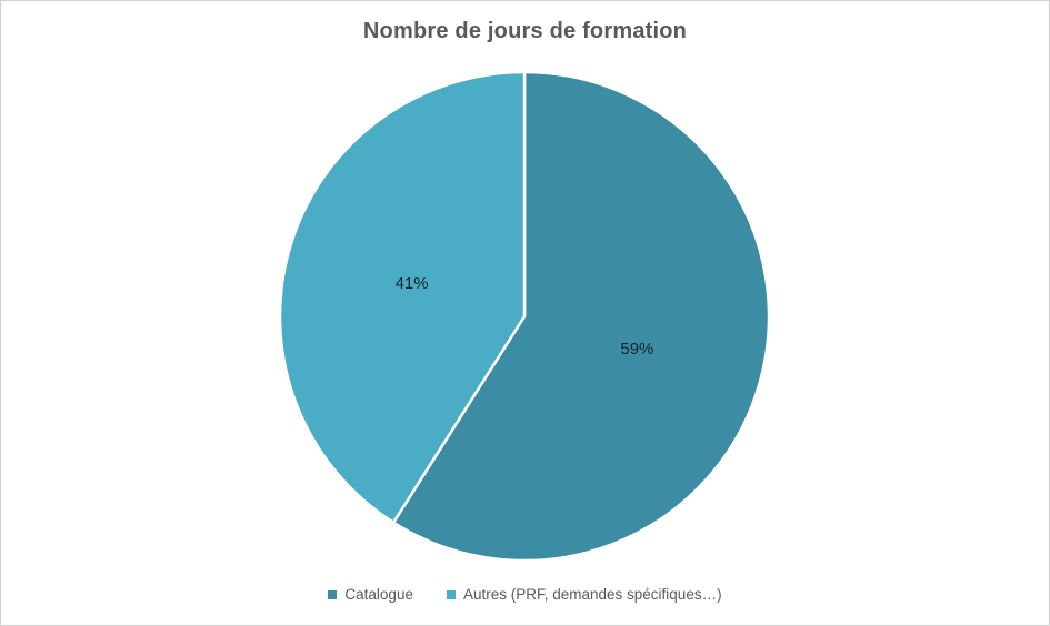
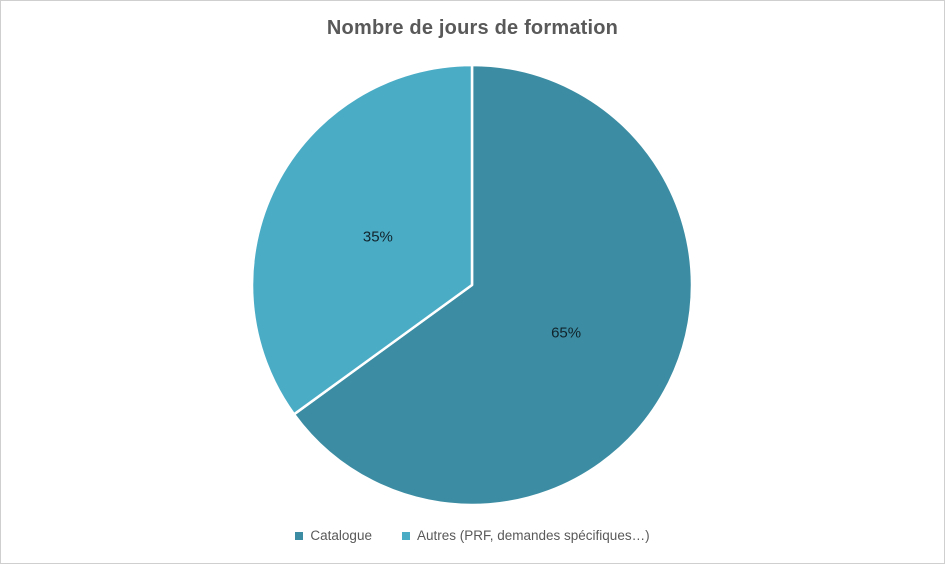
Catalogue: 59% -> 65%
Autres (PRF, demandes spécifiques…): 41% -> 35%
